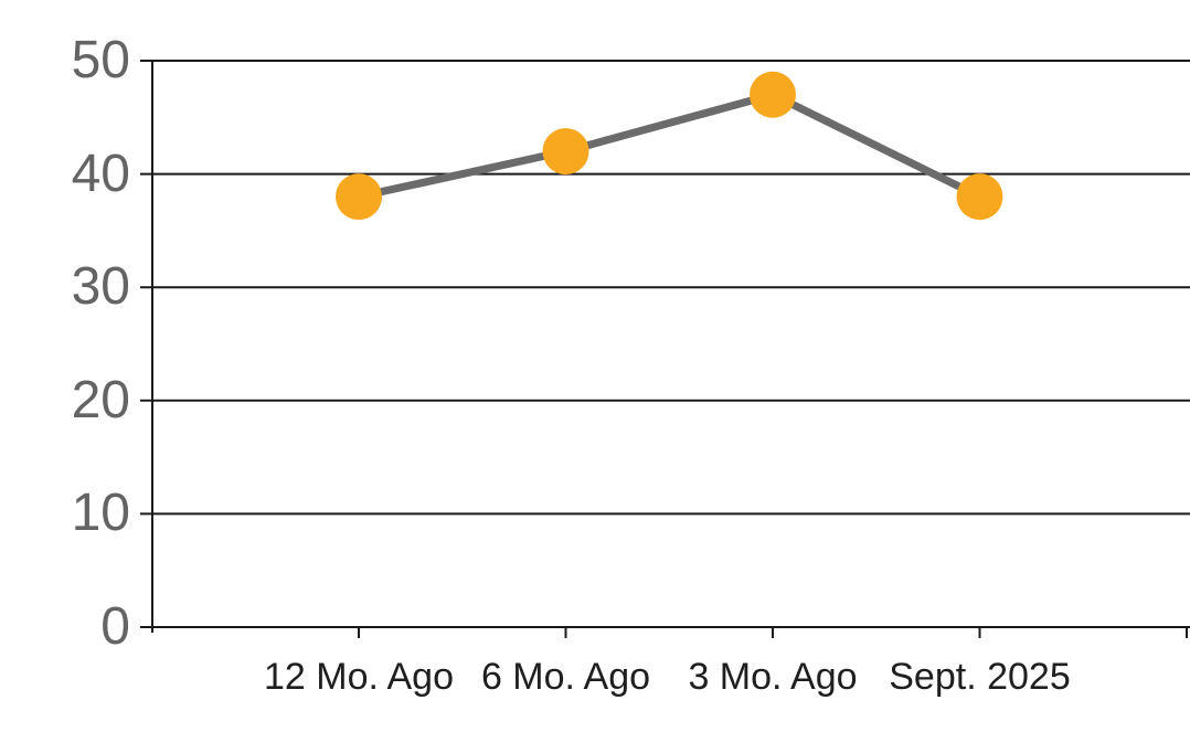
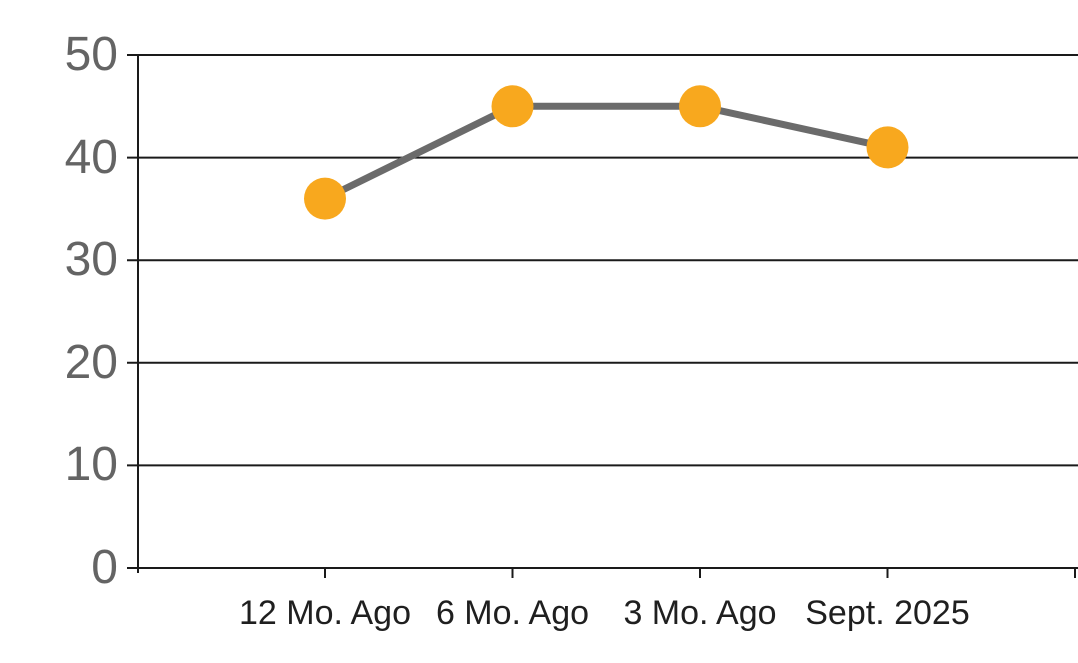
12 Mo. Ago: 38 -> 36
6 Mo. Ago: 42 -> 45
3 Mo. Ago: 47 -> 45
Sept. 2025: 38 -> 41
